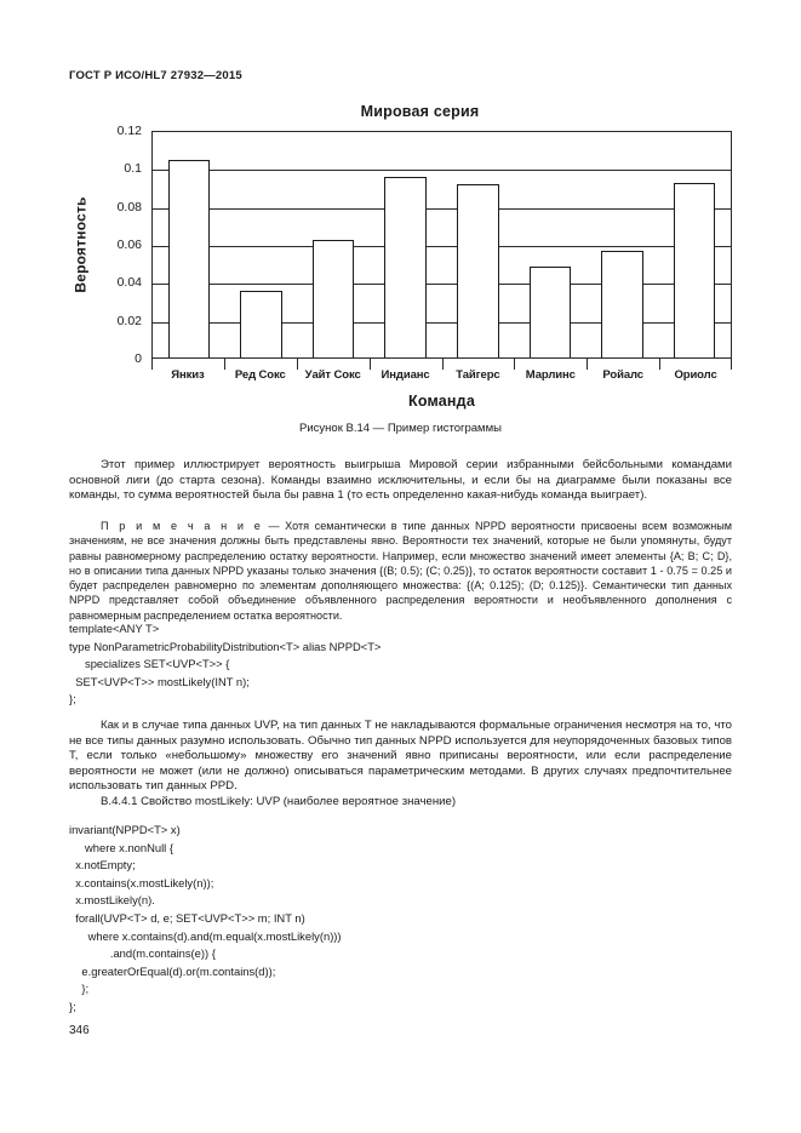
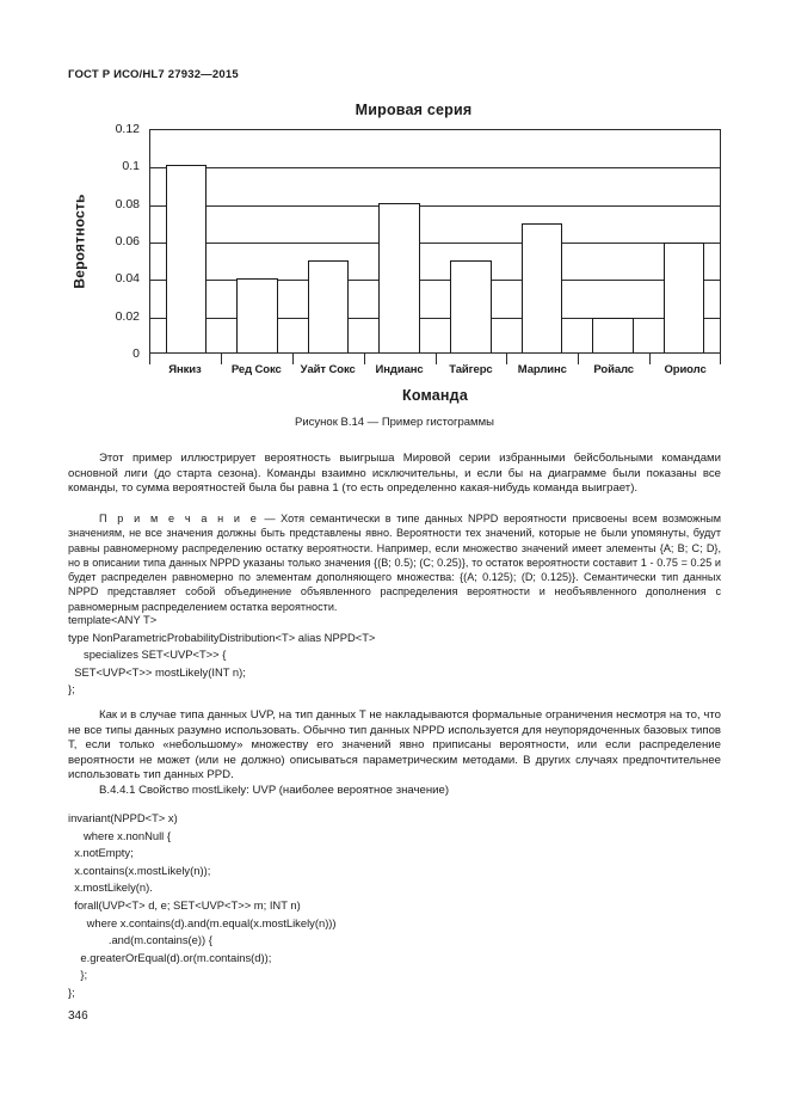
Янкиз: 0.104 -> 0.100
Ред Сокс: 0.035 -> 0.040
Уайт Сокс: 0.062 -> 0.049
Индианс: 0.095 -> 0.080
Тайгерс: 0.091 -> 0.049
Марлинс: 0.048 -> 0.069
Ройалс: 0.056 -> 0.018
Ориолс: 0.092 -> 0.059
